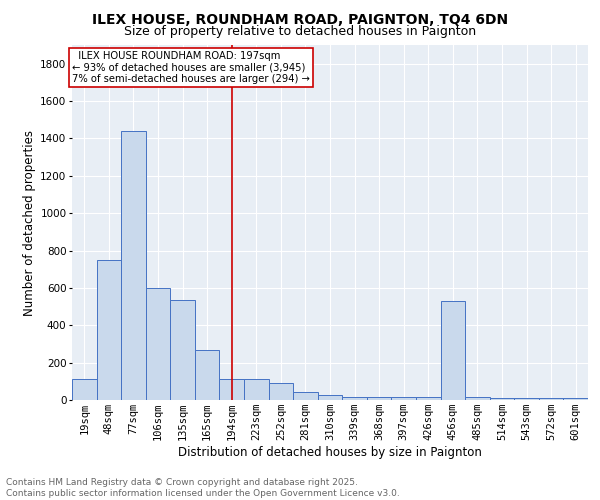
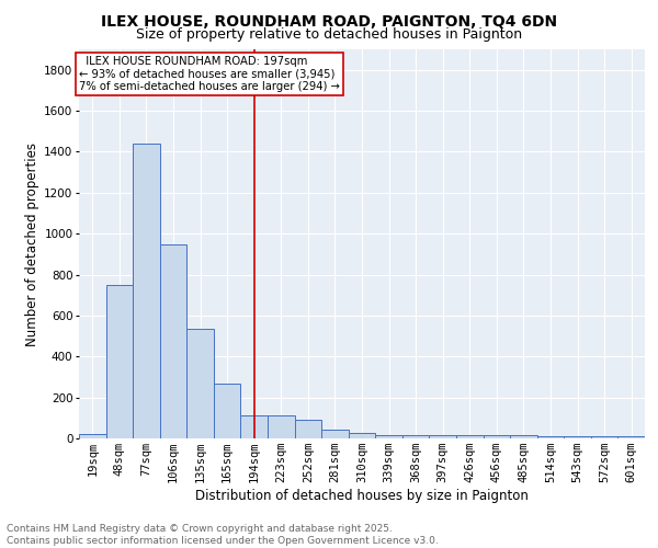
19sqm: 110 -> 20
106sqm: 600 -> 950
456sqm: 530 -> 20
